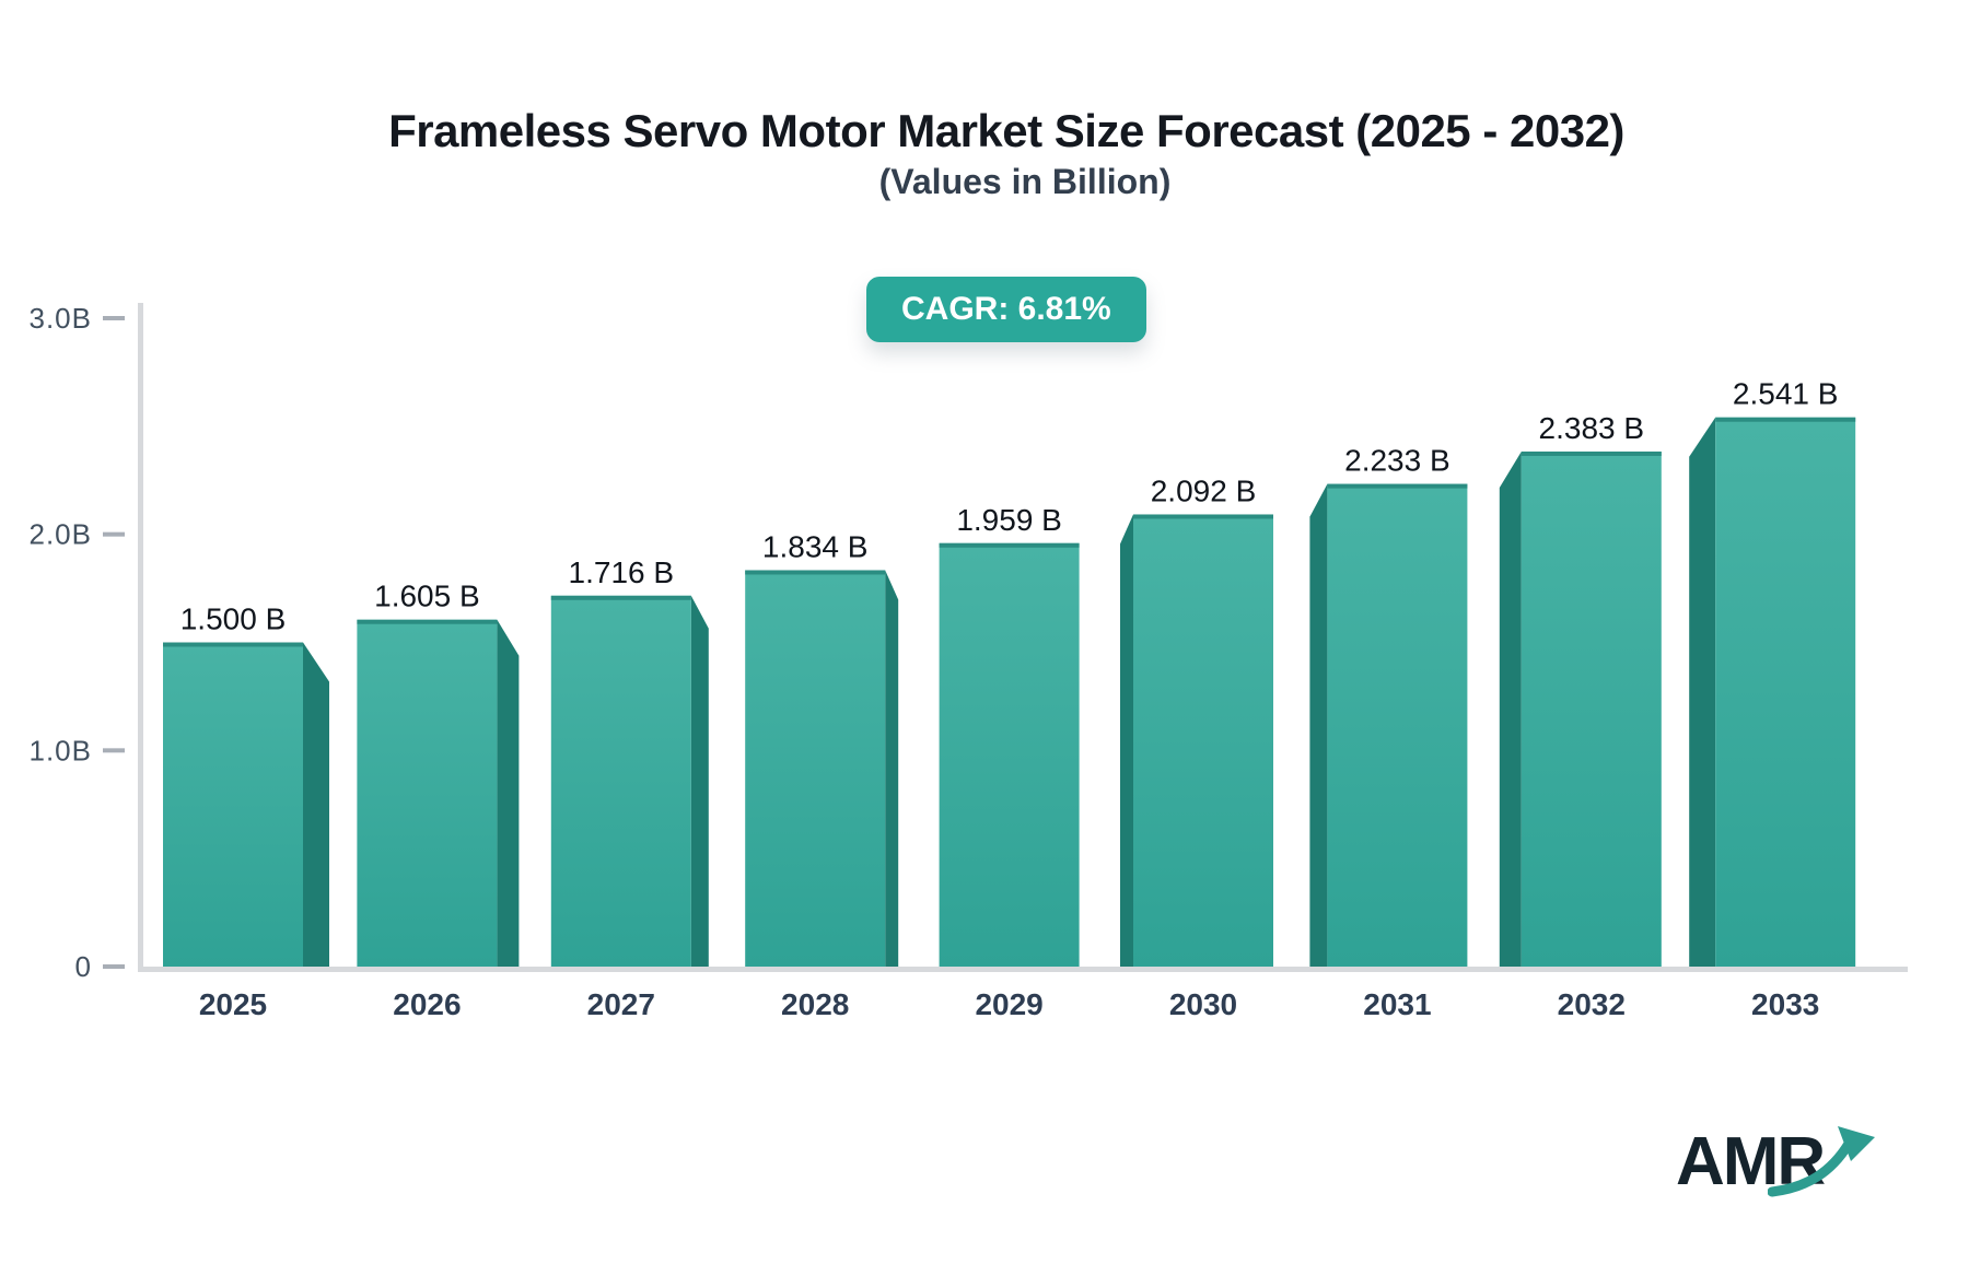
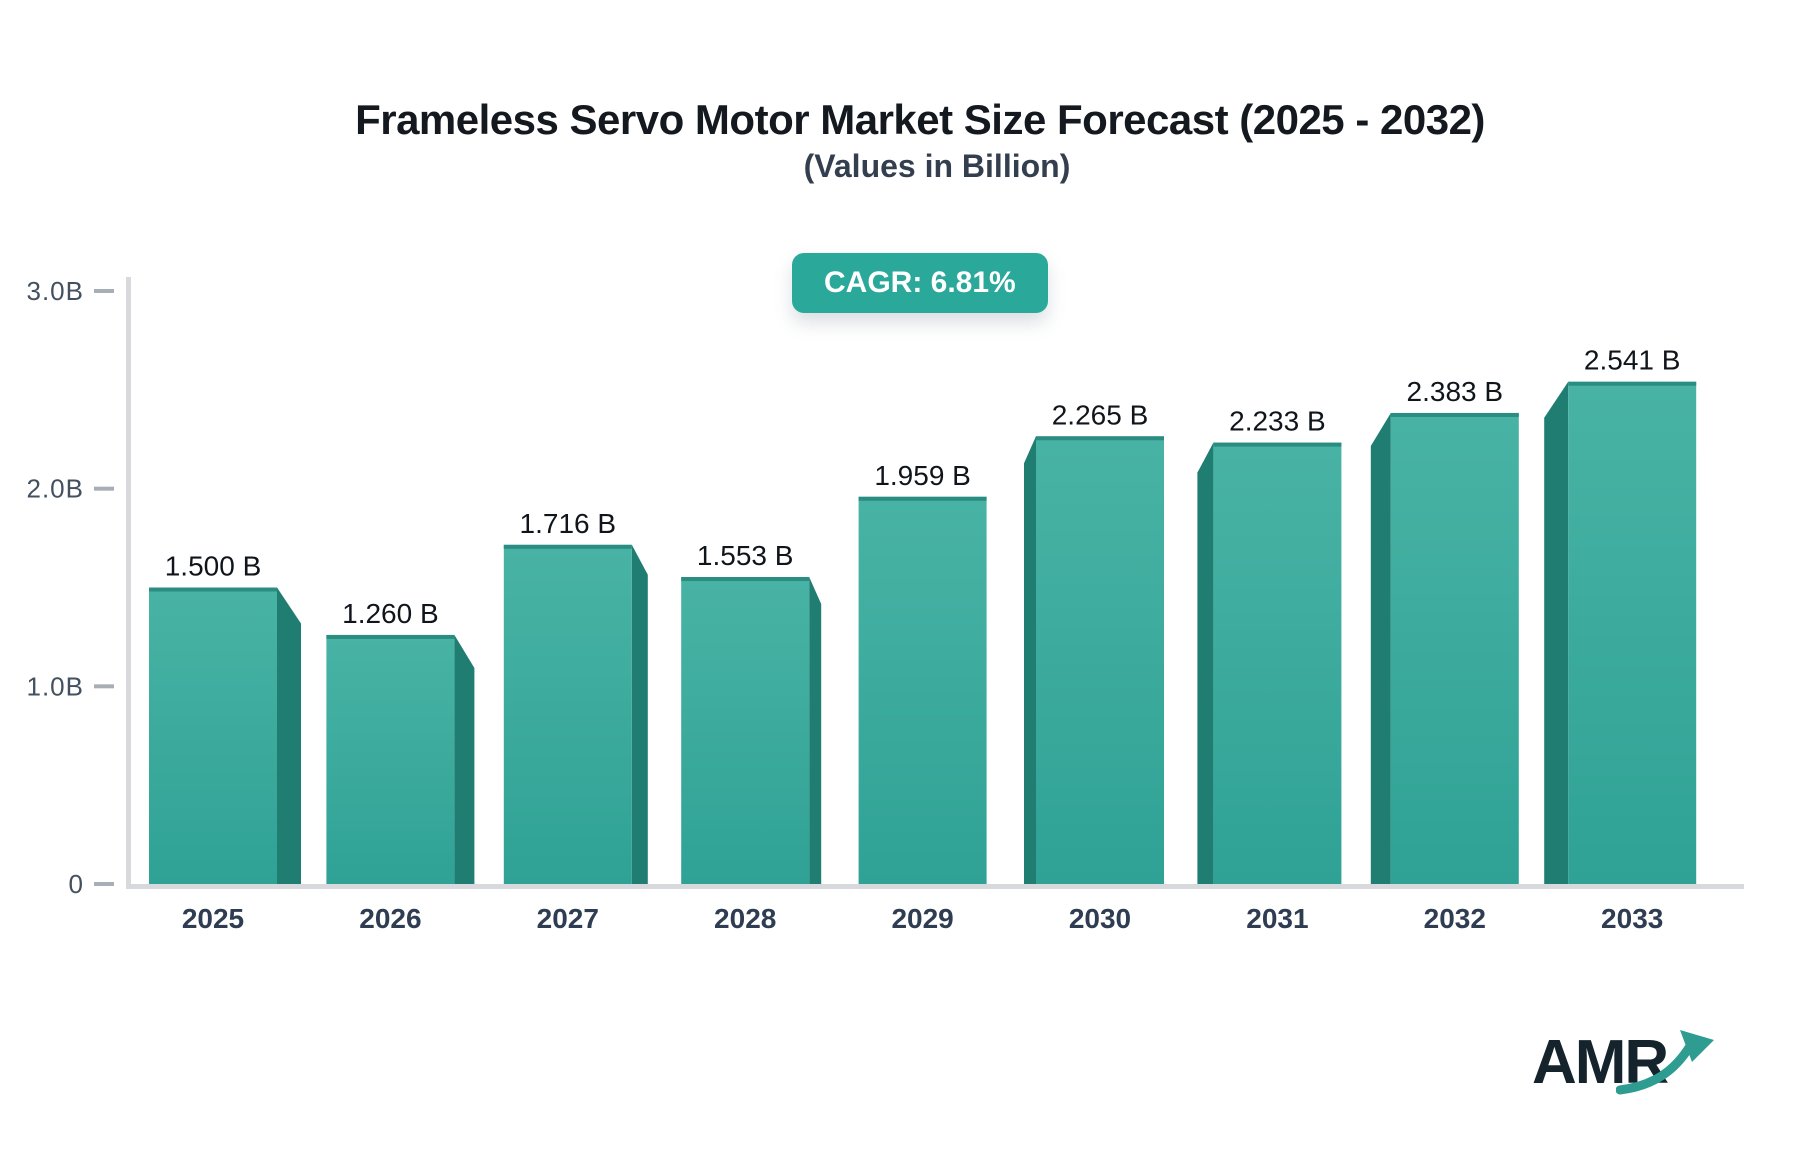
2026: 1.605 -> 1.260
2028: 1.834 -> 1.553
2030: 2.092 -> 2.265
